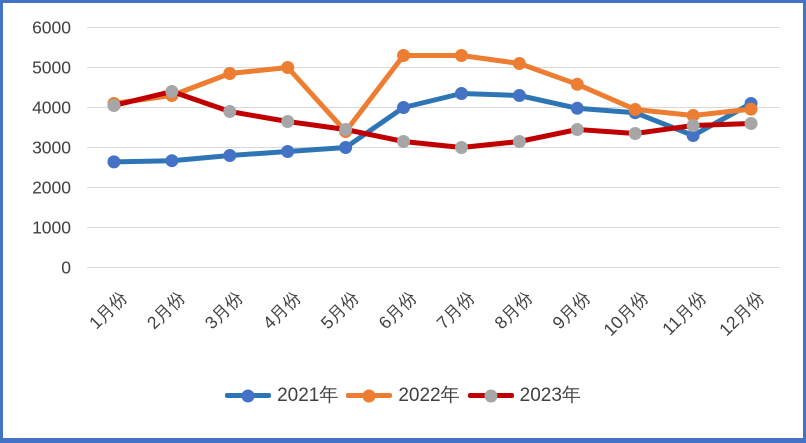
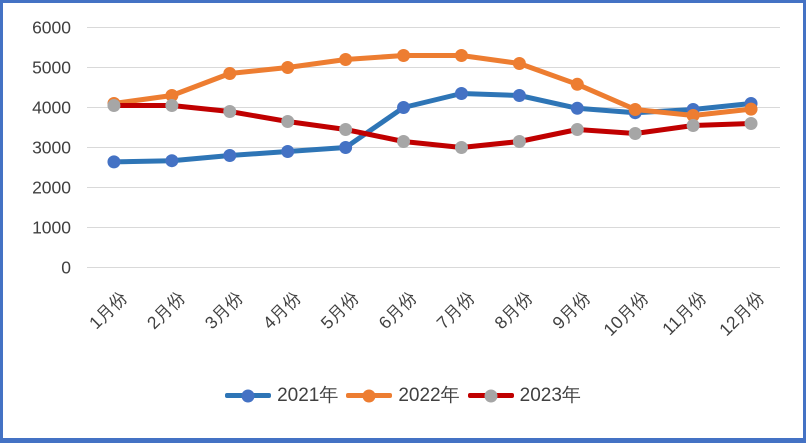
2023年/2月份: 4400 -> 4000
2022年/5月份: 3400 -> 5200
2021年/11月份: 3300 -> 4000
